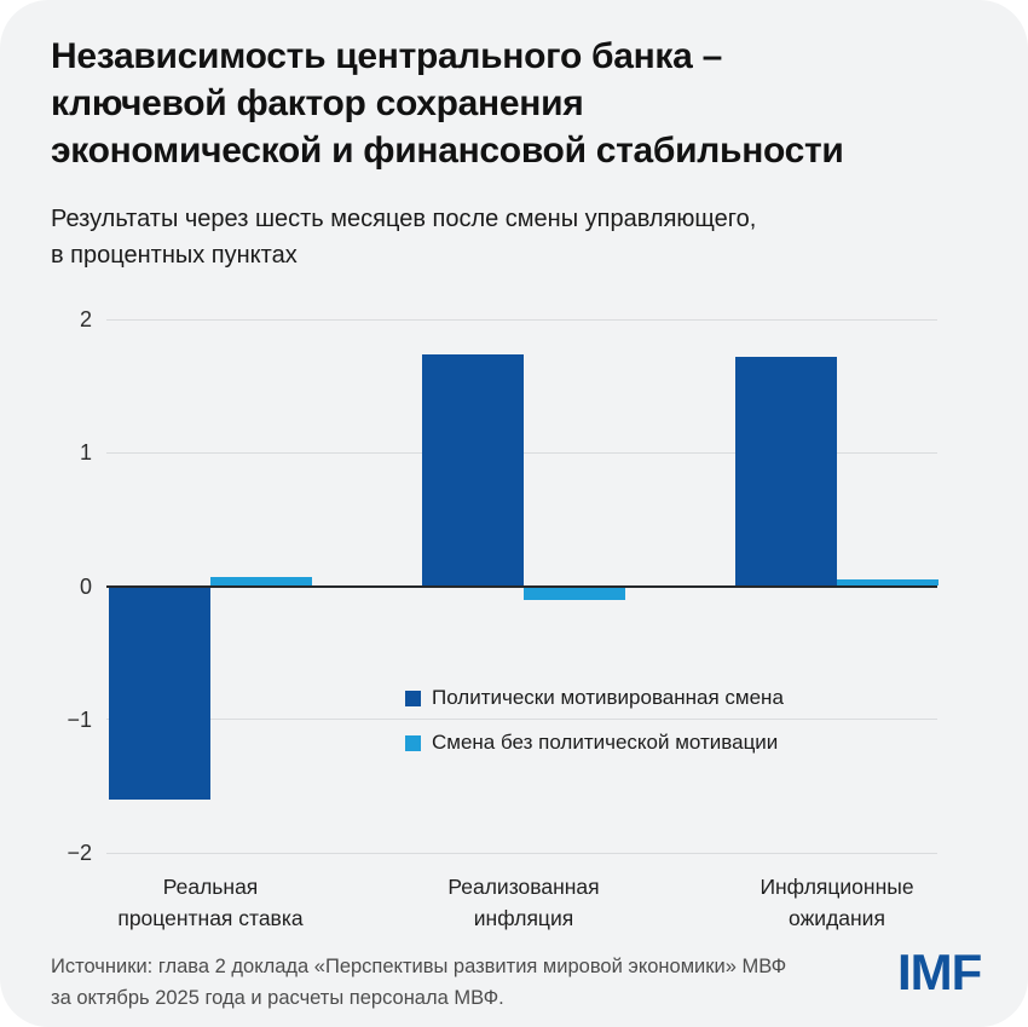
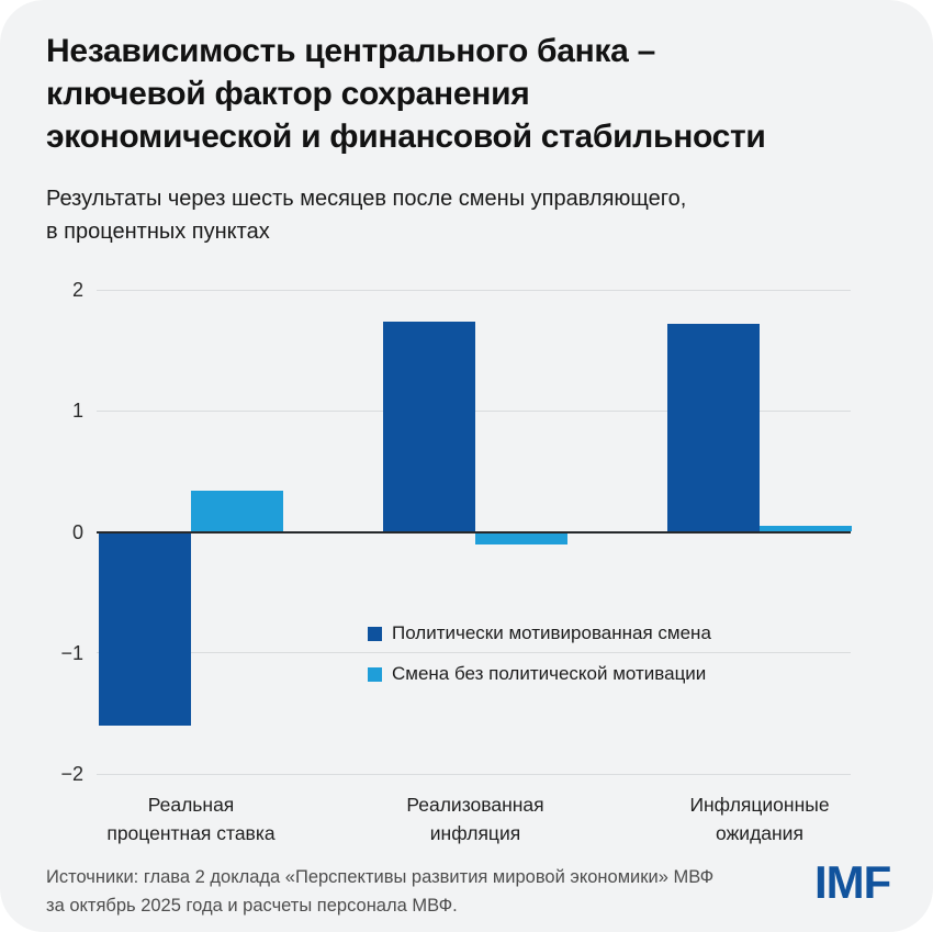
Смена без политической мотивации/Реальная процентная ставка: 0.07 -> 0.34
